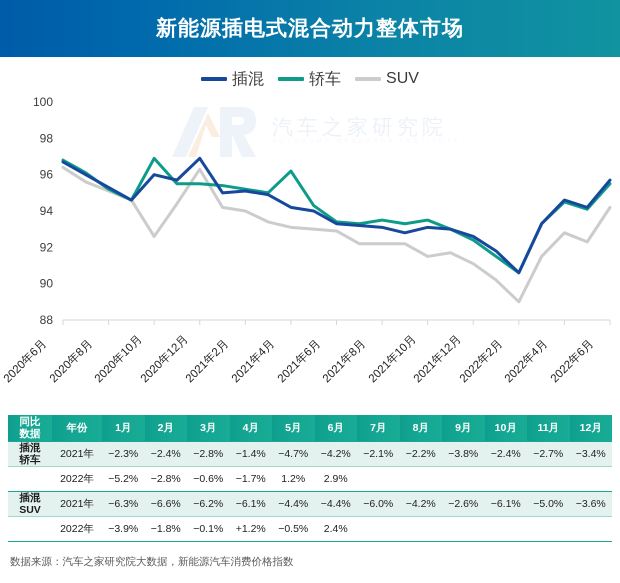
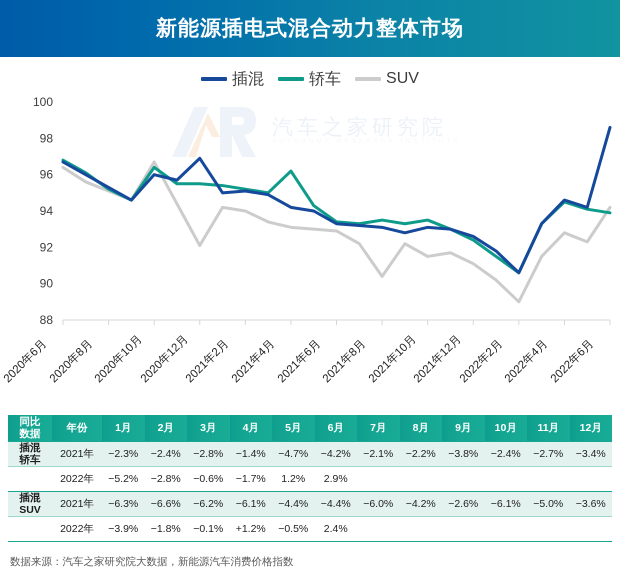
轿车/2020年10月: 96.9 -> 96.4
SUV/2020年10月: 92.6 -> 96.7
SUV/2020年12月: 96.3 -> 92.1
SUV/2021年8月: 92.2 -> 90.4
插混/2022年6月: 95.7 -> 98.6
轿车/2022年6月: 95.5 -> 93.9
